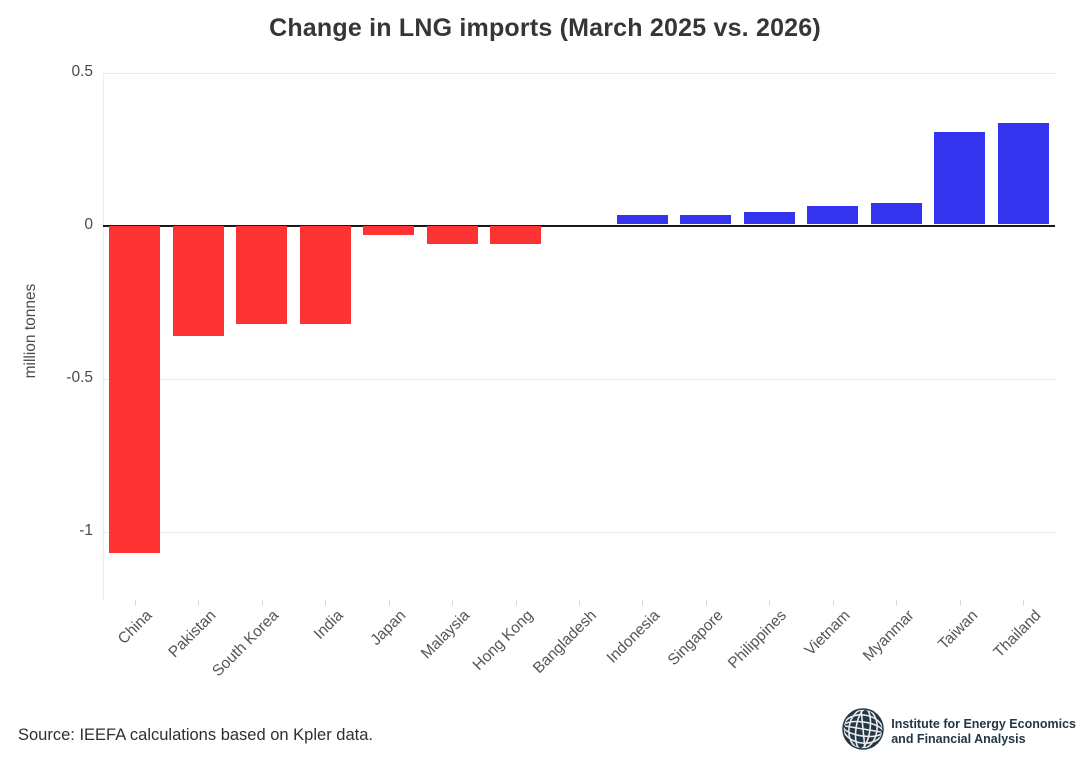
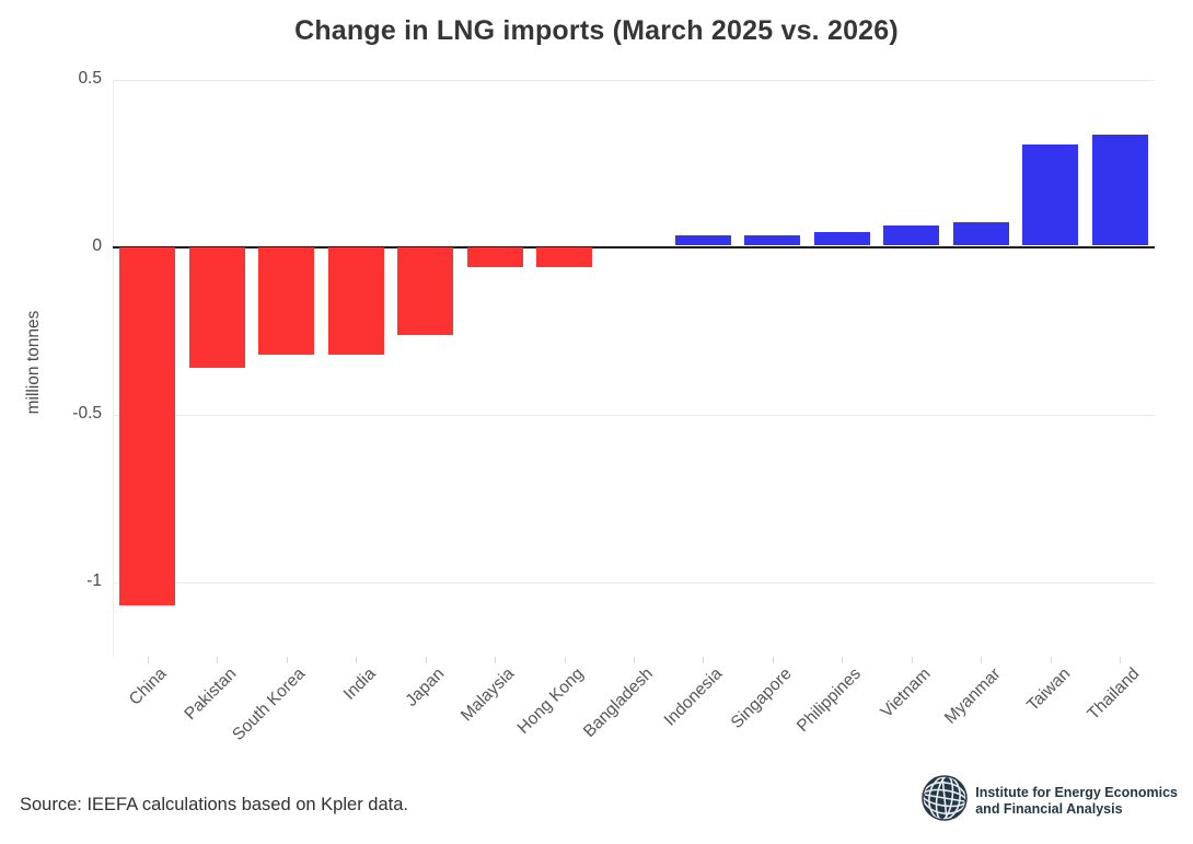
Japan: -0.03 -> -0.26
